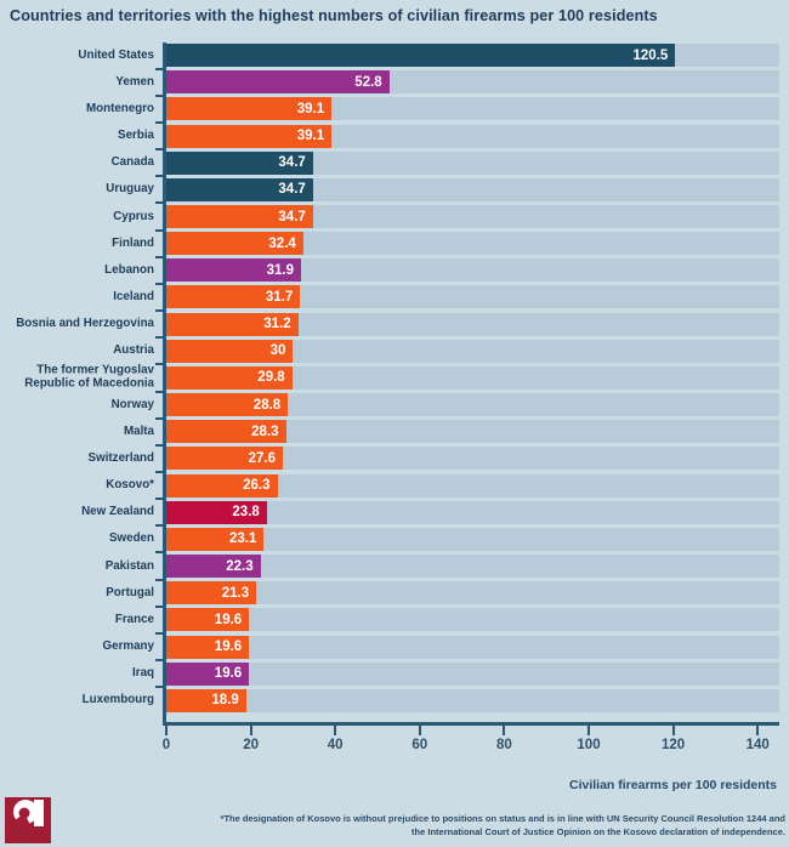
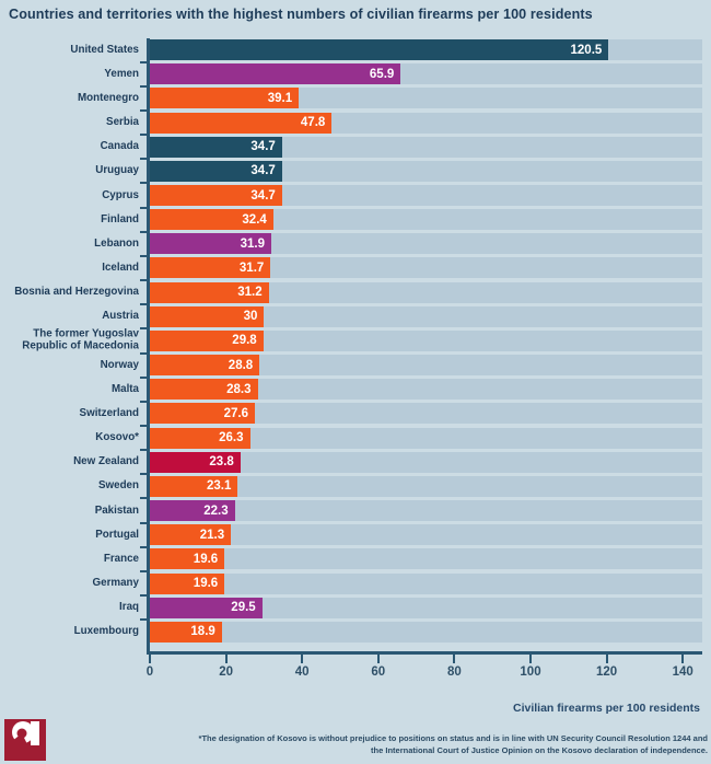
Yemen: 52.8 -> 65.9
Serbia: 39.1 -> 47.8
Iraq: 19.6 -> 29.5
